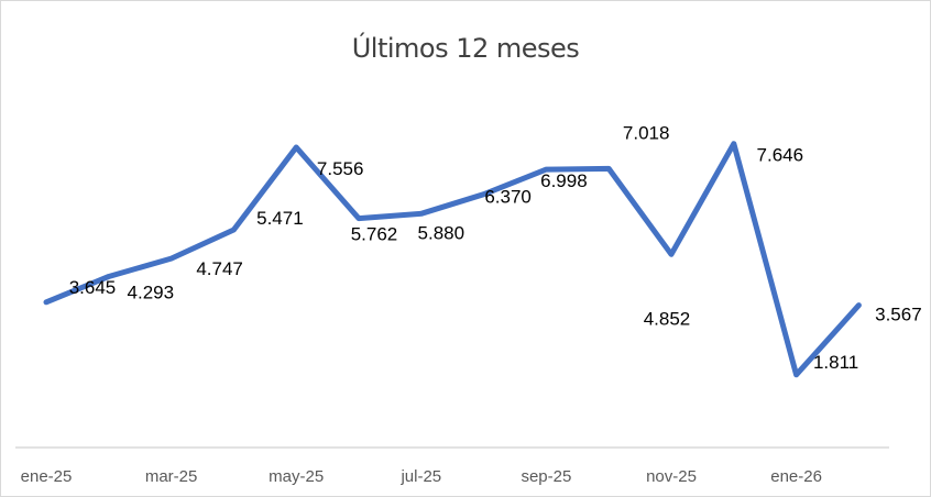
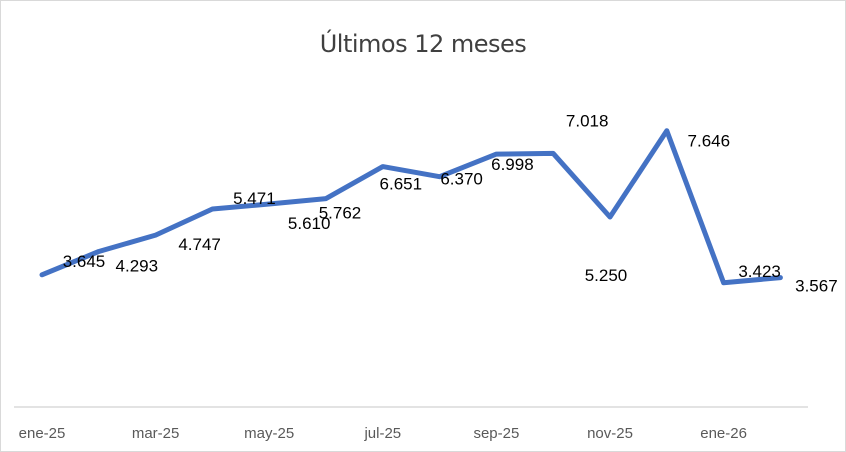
may-25: 7.556 -> 5.610
jul-25: 5.880 -> 6.651
nov-25: 4.852 -> 5.250
ene-26: 1.811 -> 3.423
